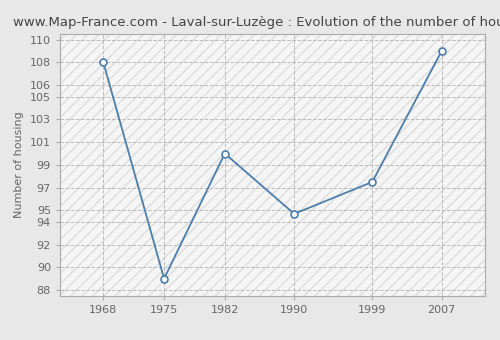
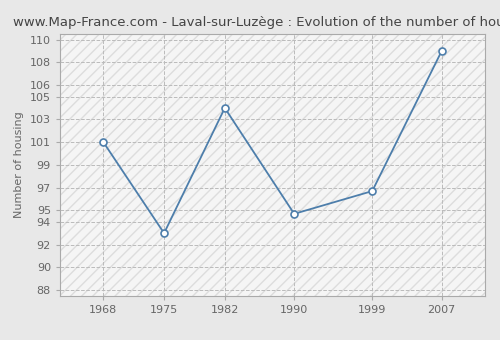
1968: 108.0 -> 101.0
1975: 89.0 -> 93.0
1982: 100.0 -> 104.0
1999: 97.5 -> 96.7
